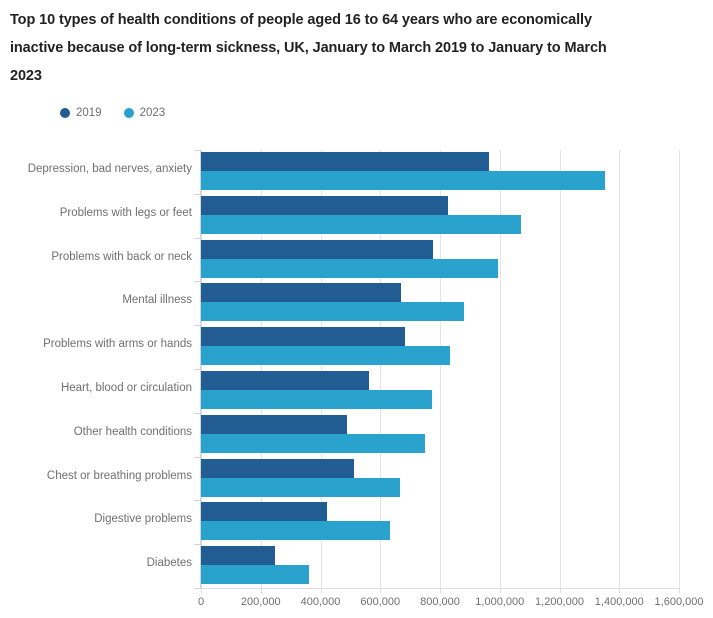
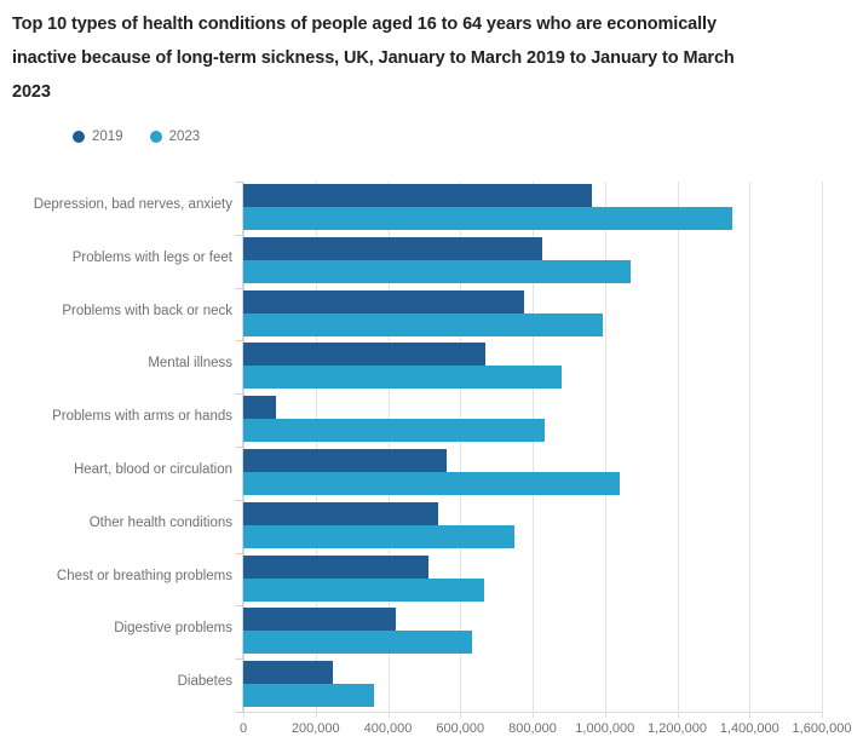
2019/Problems with arms or hands: 680000 -> 90000
2023/Heart, blood or circulation: 770000 -> 1040000
2019/Other health conditions: 490000 -> 540000
